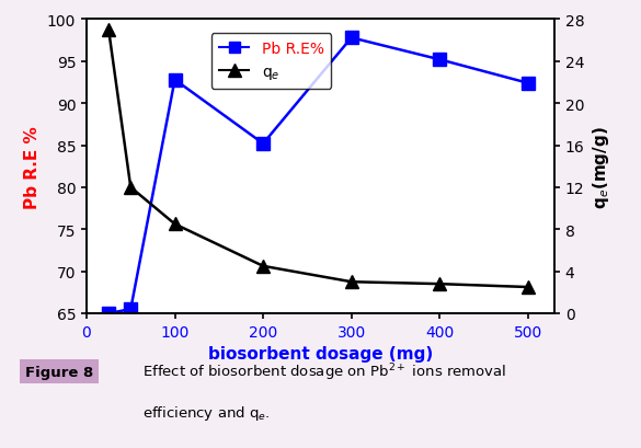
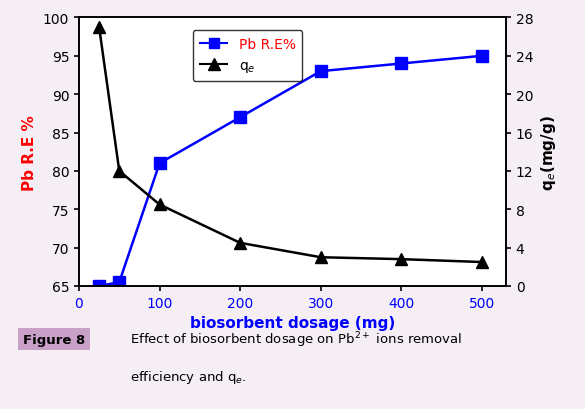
Pb R.E%/100: 92.8 -> 81.0
Pb R.E%/200: 85.2 -> 87.0
Pb R.E%/300: 97.8 -> 93.0
Pb R.E%/400: 95.2 -> 94.0
Pb R.E%/500: 92.4 -> 95.0
